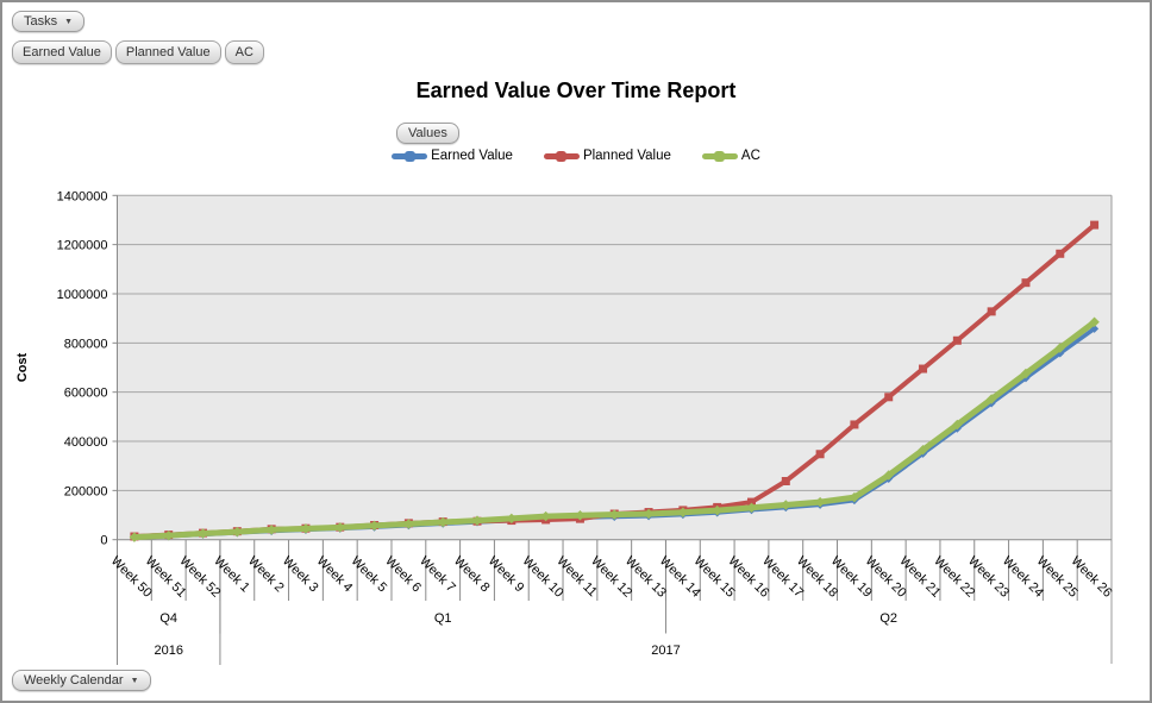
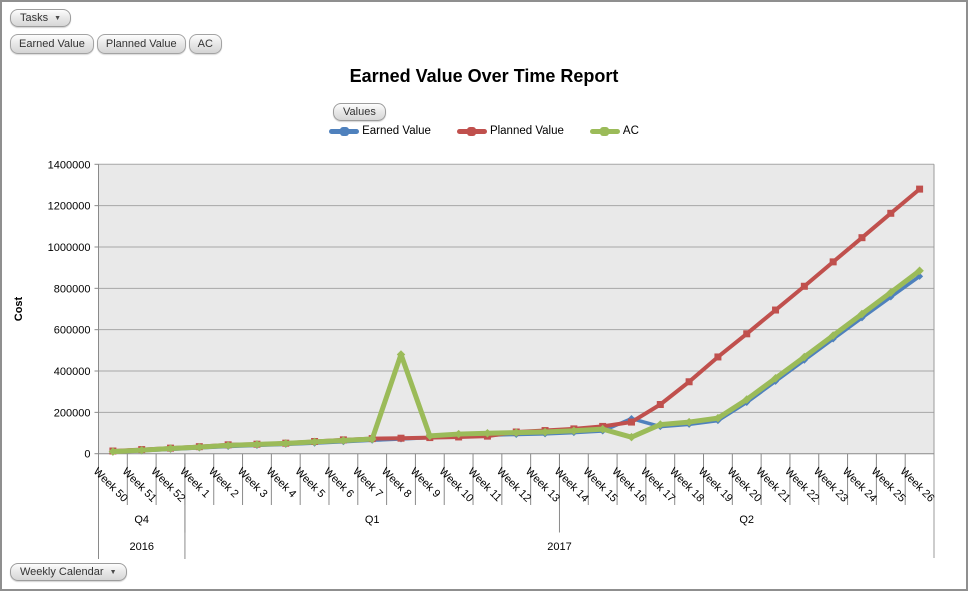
AC/Week 8: 80000 -> 480000
Earned Value/Week 16: 120000 -> 170000
AC/Week 16: 130000 -> 80000
